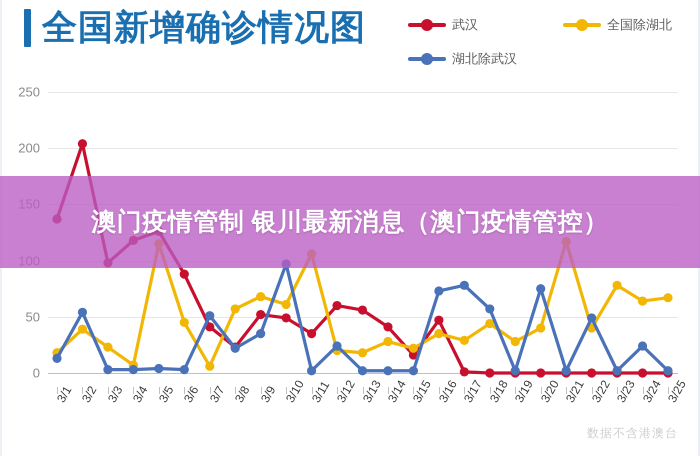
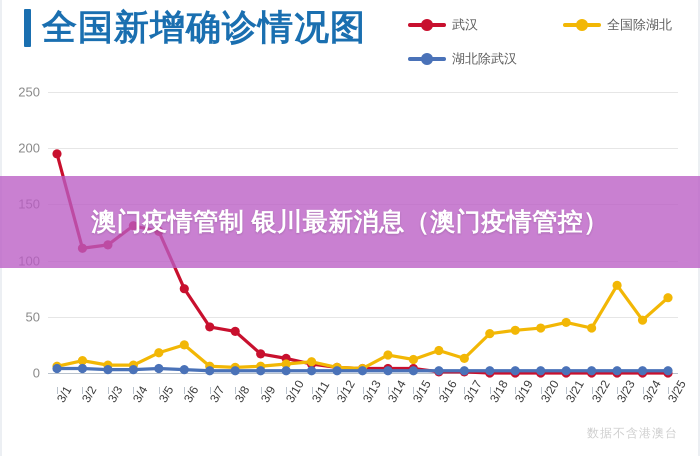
武汉/3/1: 137 -> 195
全国除湖北/3/1: 18 -> 6
湖北除武汉/3/1: 13 -> 4
武汉/3/2: 204 -> 111
全国除湖北/3/2: 39 -> 11
湖北除武汉/3/2: 54 -> 4
武汉/3/3: 98 -> 114
全国除湖北/3/3: 23 -> 7
武汉/3/4: 118 -> 131
全国除湖北/3/5: 115 -> 18
武汉/3/6: 88 -> 75
全国除湖北/3/6: 45 -> 25
湖北除武汉/3/7: 51 -> 2
武汉/3/8: 23 -> 37
全国除湖北/3/8: 57 -> 5
湖北除武汉/3/8: 22 -> 2
武汉/3/9: 52 -> 17
全国除湖北/3/9: 68 -> 6
湖北除武汉/3/9: 35 -> 2
武汉/3/10: 49 -> 13
全国除湖北/3/10: 61 -> 8
湖北除武汉/3/10: 97 -> 2
武汉/3/11: 35 -> 8
全国除湖北/3/11: 106 -> 10
武汉/3/12: 60 -> 5
全国除湖北/3/12: 20 -> 5
湖北除武汉/3/12: 24 -> 2
武汉/3/13: 56 -> 4
全国除湖北/3/13: 18 -> 4
武汉/3/14: 41 -> 4
全国除湖北/3/14: 28 -> 16
武汉/3/15: 16 -> 4
全国除湖北/3/15: 22 -> 12
武汉/3/16: 47 -> 1
全国除湖北/3/16: 35 -> 20
湖北除武汉/3/16: 73 -> 2
全国除湖北/3/17: 29 -> 13
湖北除武汉/3/17: 78 -> 2
全国除湖北/3/18: 44 -> 35
湖北除武汉/3/18: 57 -> 2
全国除湖北/3/19: 28 -> 38
湖北除武汉/3/20: 75 -> 2
全国除湖北/3/21: 117 -> 45
湖北除武汉/3/22: 49 -> 2
全国除湖北/3/24: 64 -> 47
湖北除武汉/3/24: 24 -> 2
